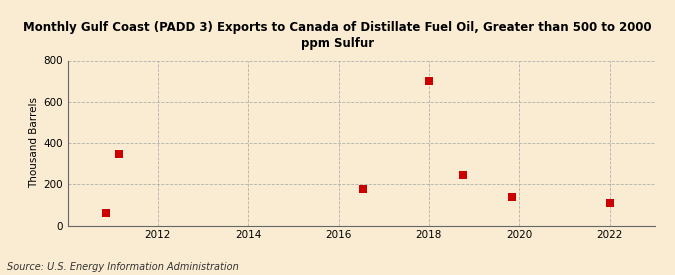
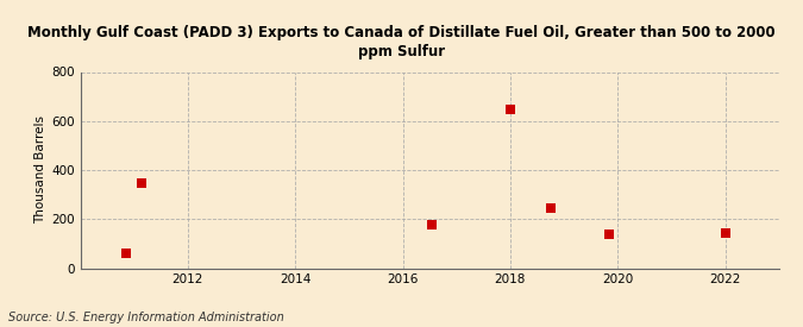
2018: 700 -> 645
2022: 110 -> 145
